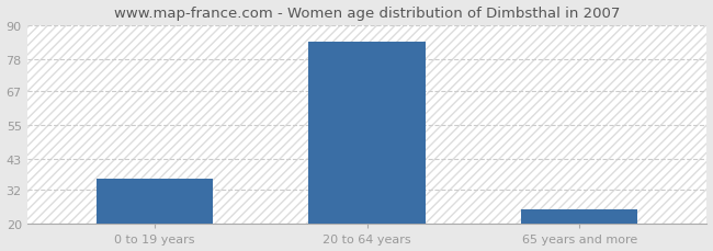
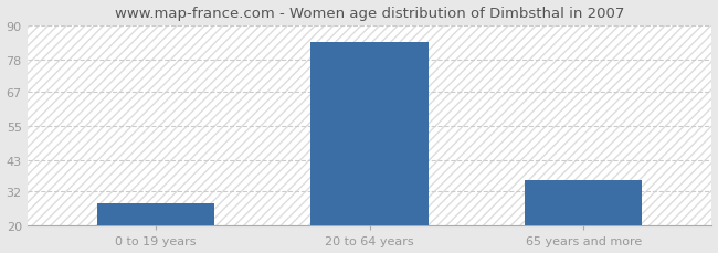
0 to 19 years: 36 -> 28
65 years and more: 25 -> 36
